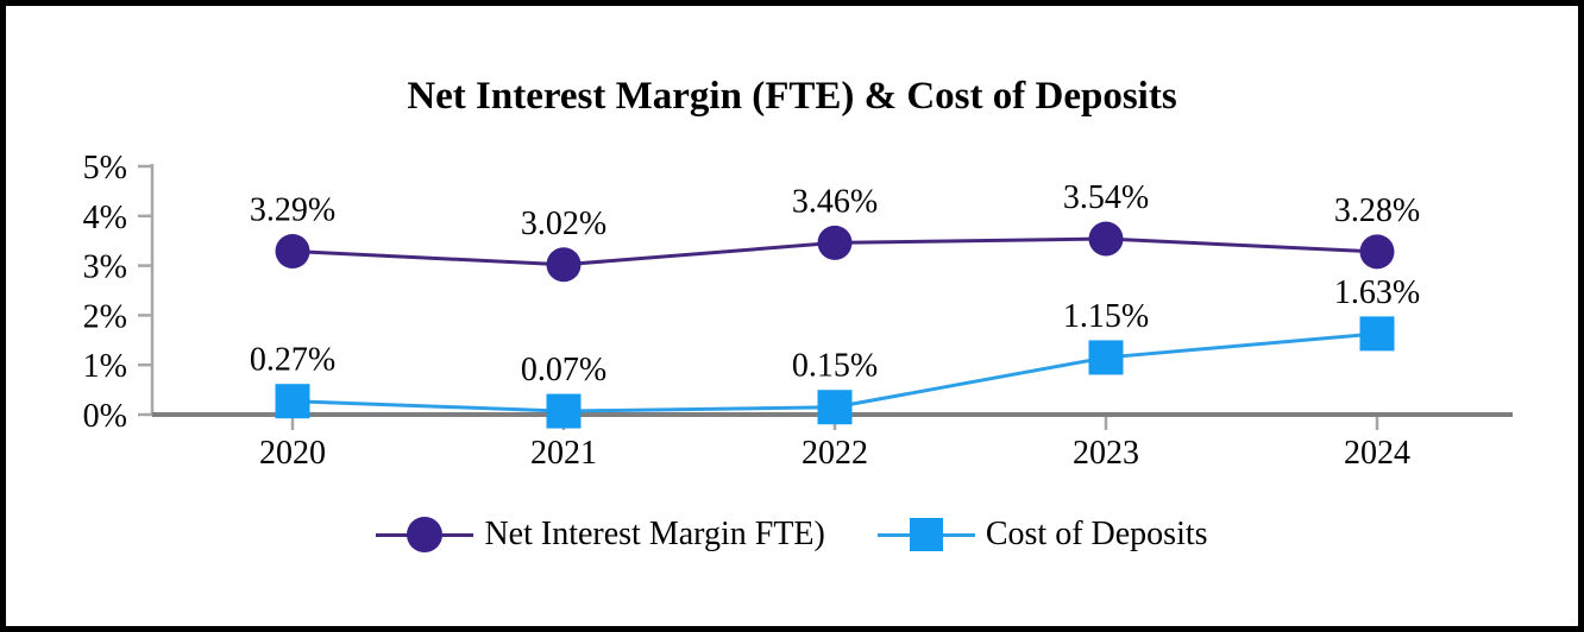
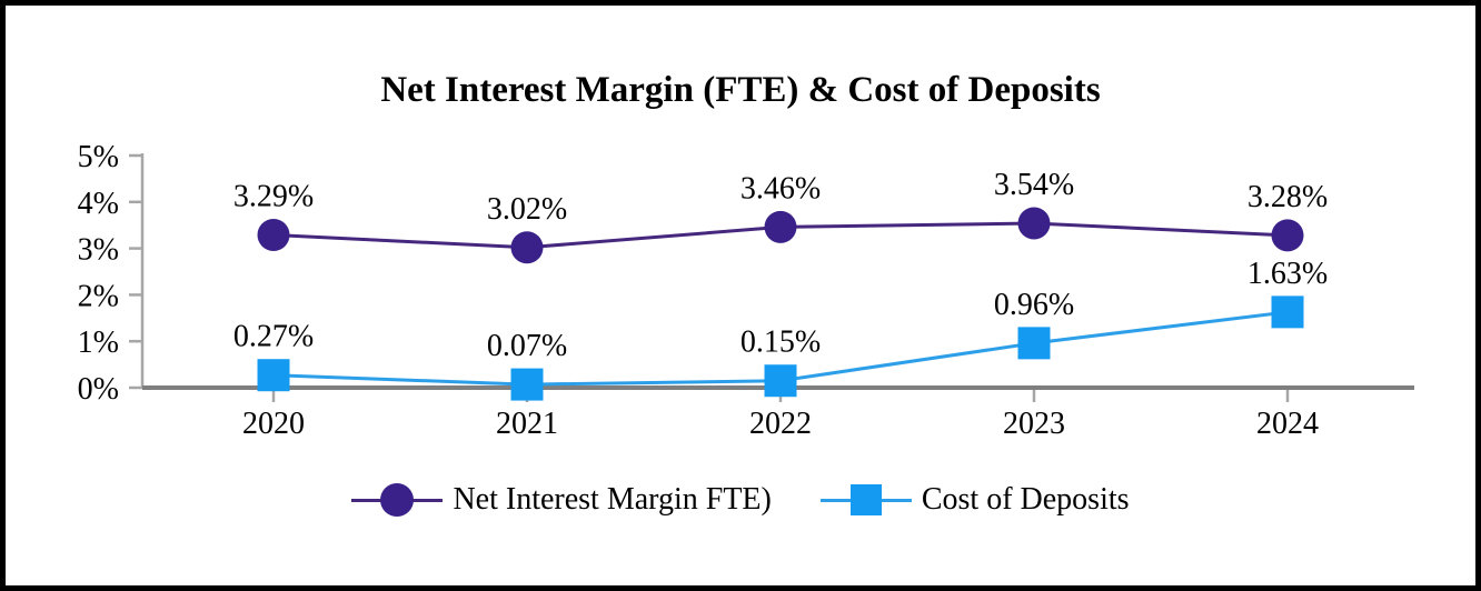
Cost of Deposits/2023: 1.15% -> 0.96%
